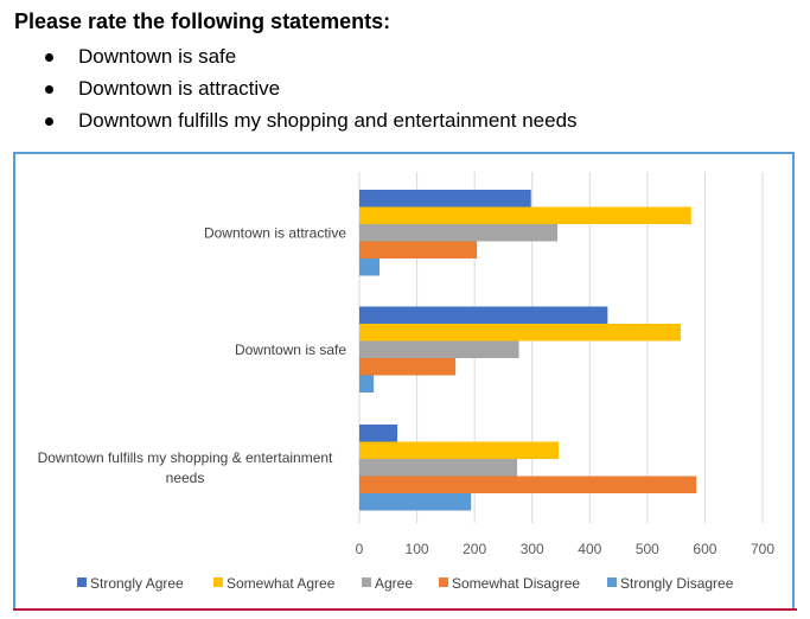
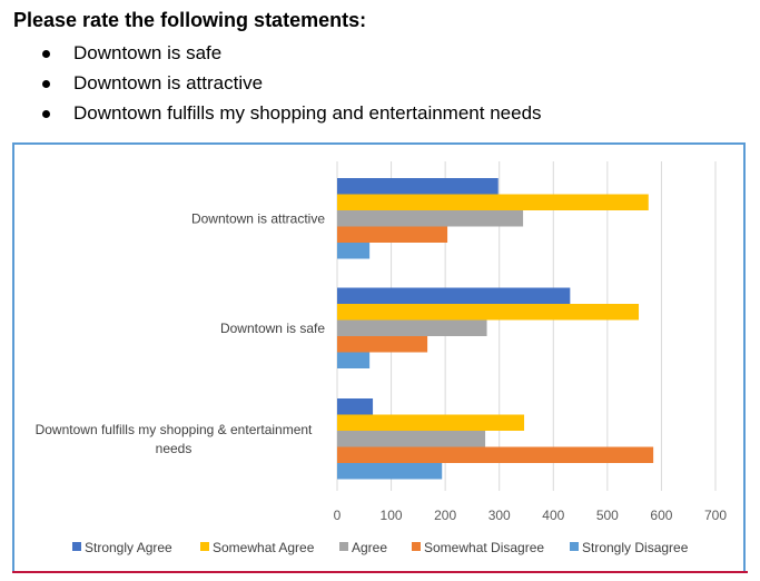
Strongly Disagree/Downtown is attractive: 40 -> 60
Strongly Disagree/Downtown is safe: 20 -> 60
